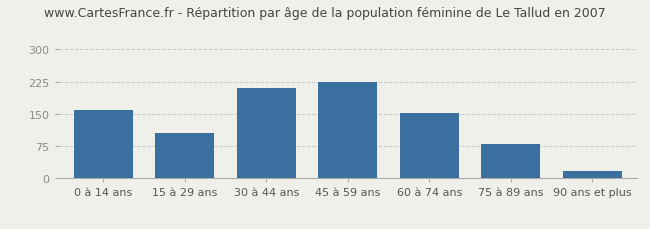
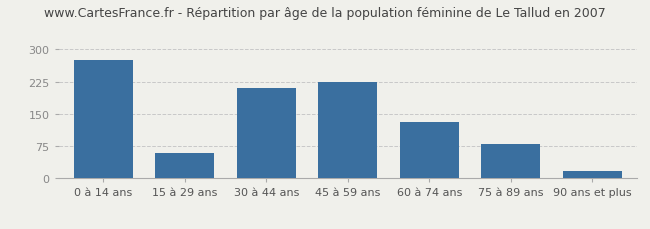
0 à 14 ans: 160 -> 275
15 à 29 ans: 105 -> 60
60 à 74 ans: 152 -> 130
